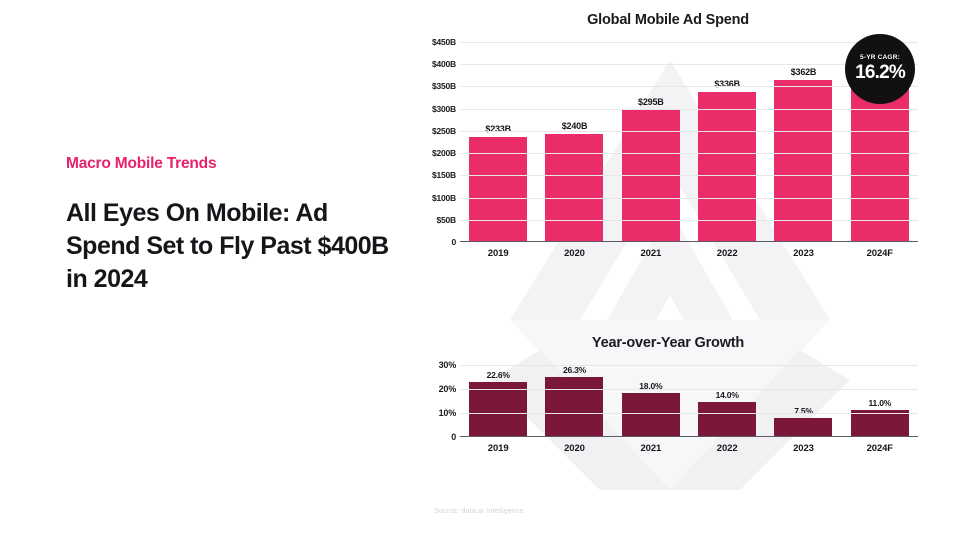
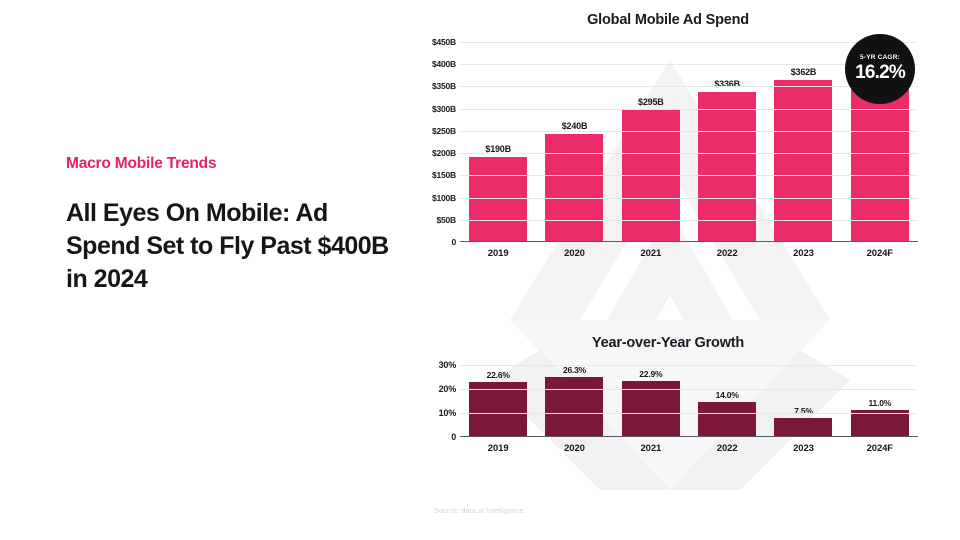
Global Mobile Ad Spend/2019: $233B -> $190B
Year-over-Year Growth/2021: 18.0% -> 22.9%
